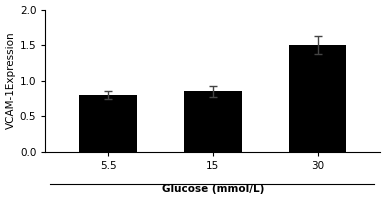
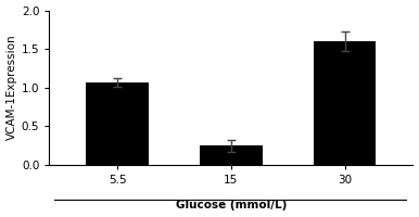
5.5: 0.80 -> 1.06
15: 0.85 -> 0.24
30: 1.50 -> 1.60
